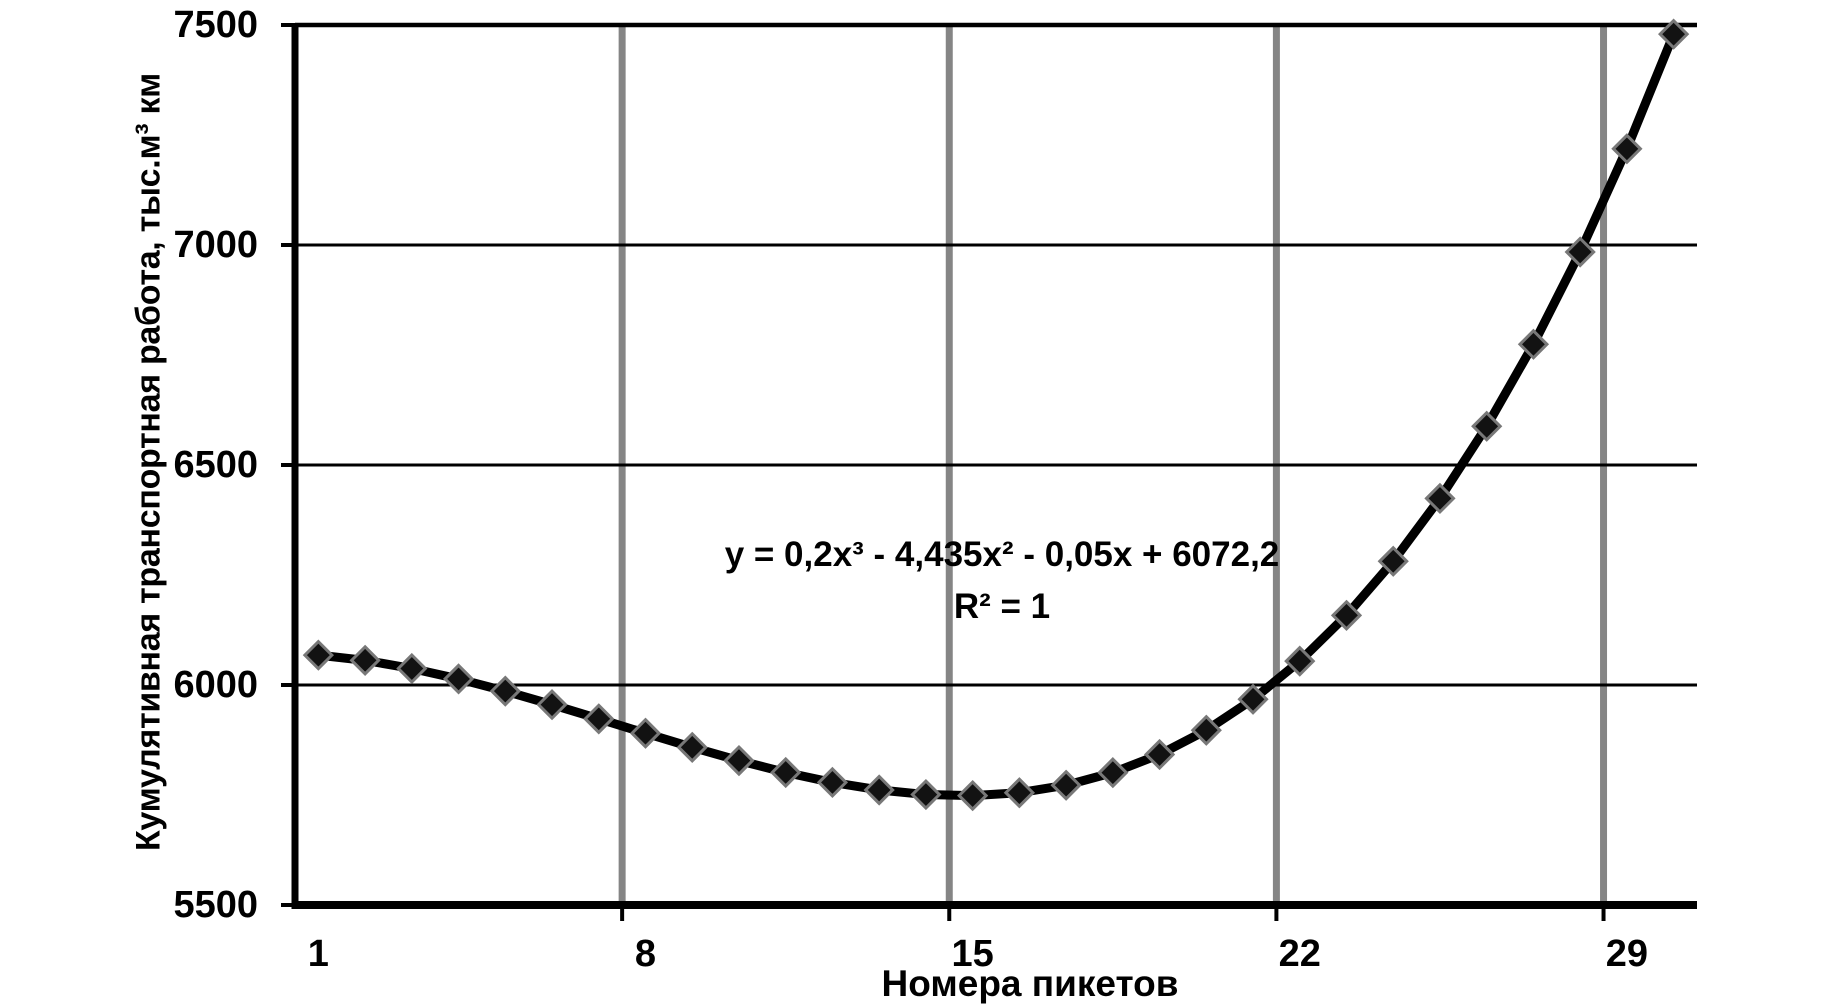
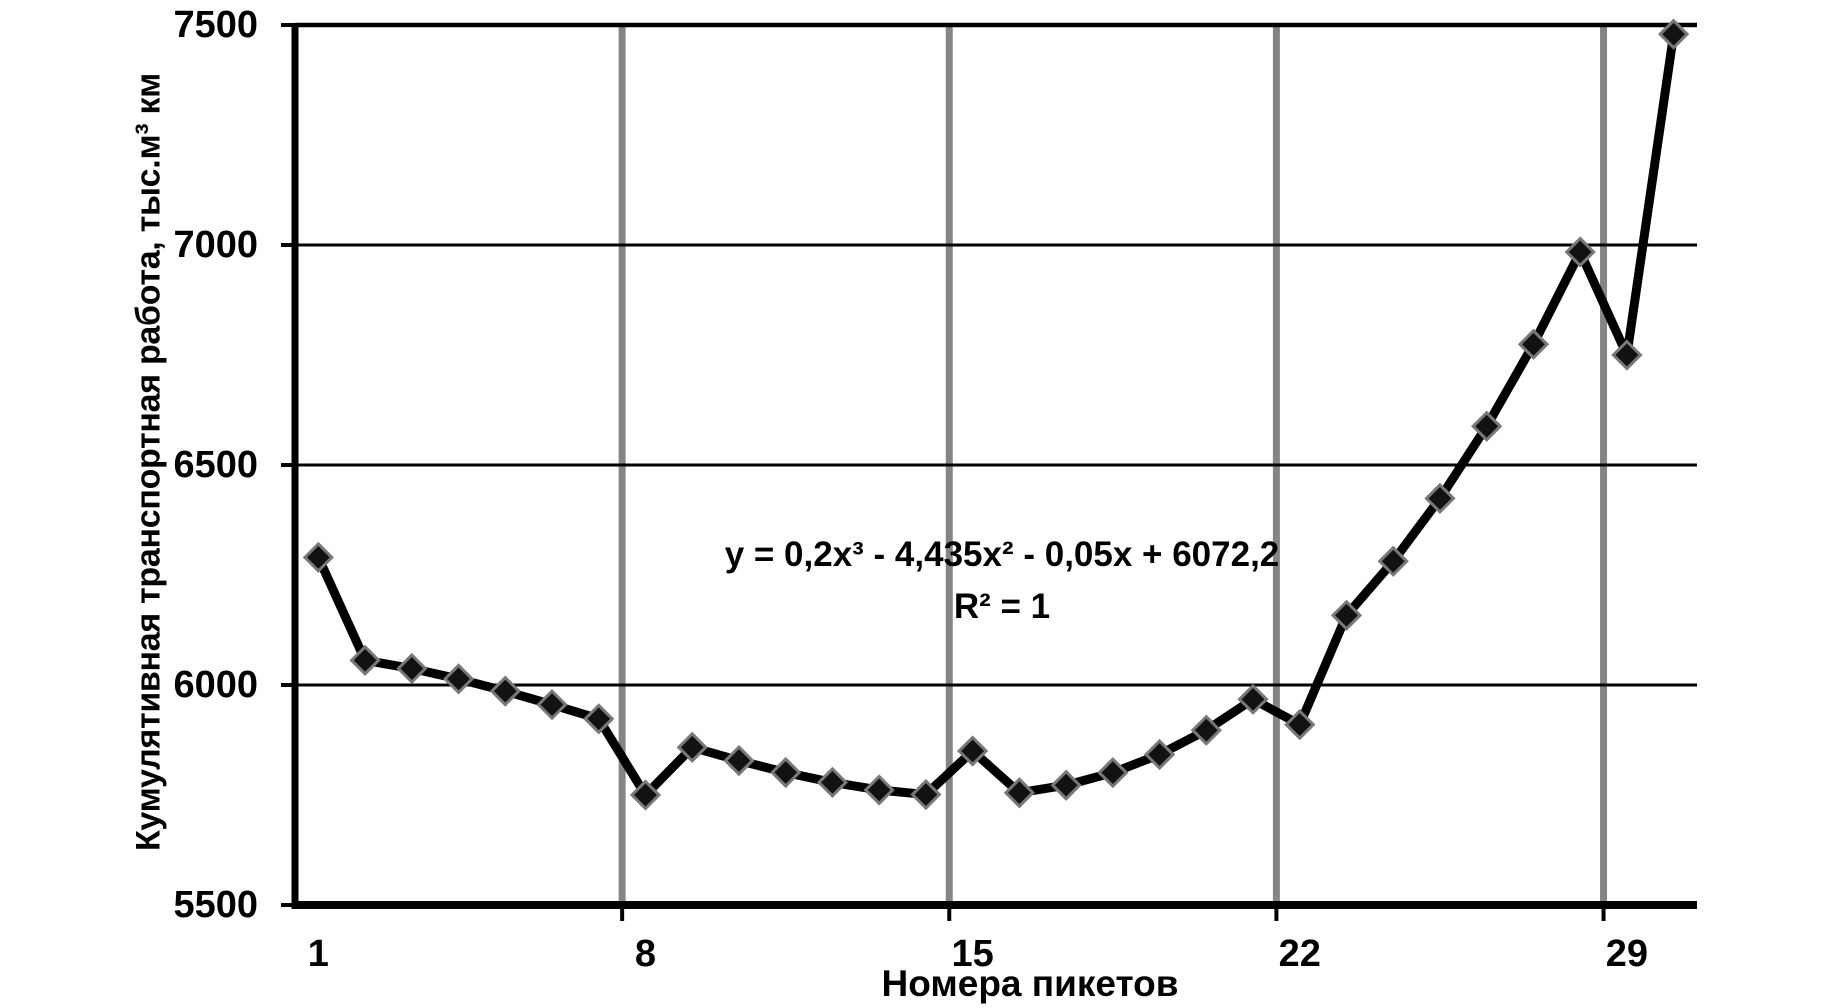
1: 6070 -> 6290
8: 5890 -> 5750
15: 5750 -> 5850
22: 6050 -> 5910
29: 7220 -> 6750
